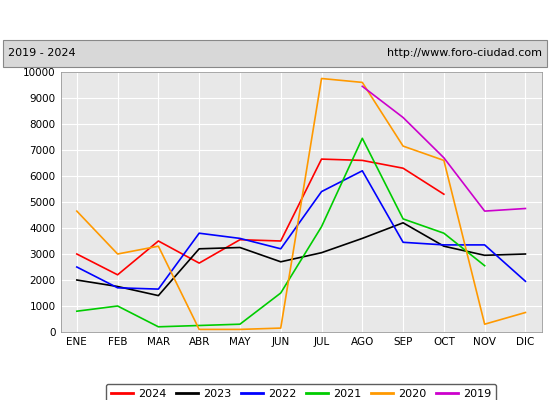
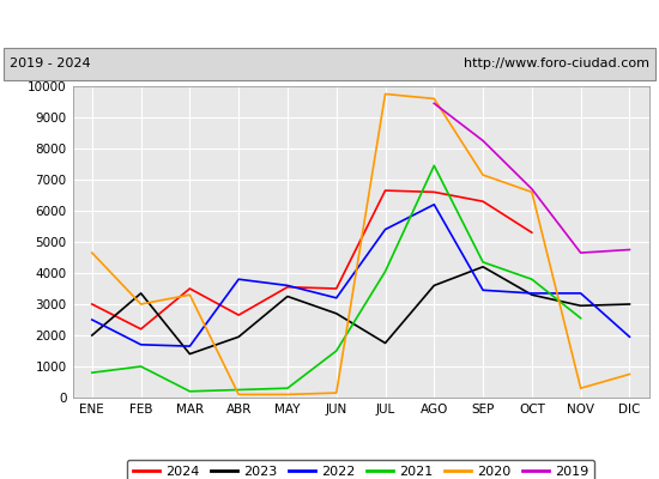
2023/FEB: 1750 -> 3350
2023/ABR: 3200 -> 1950
2023/JUL: 3050 -> 1750
